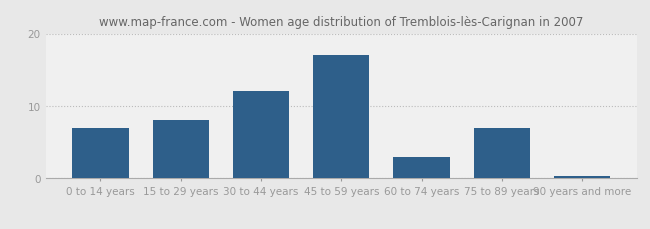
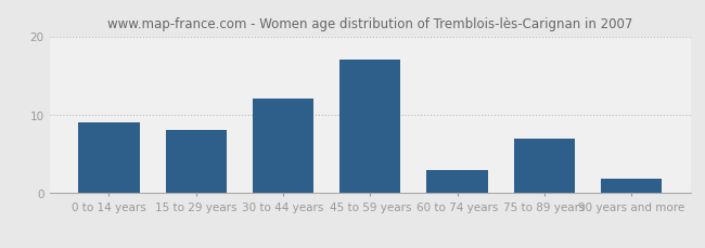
0 to 14 years: 7.0 -> 9.0
90 years and more: 0.3 -> 1.8
